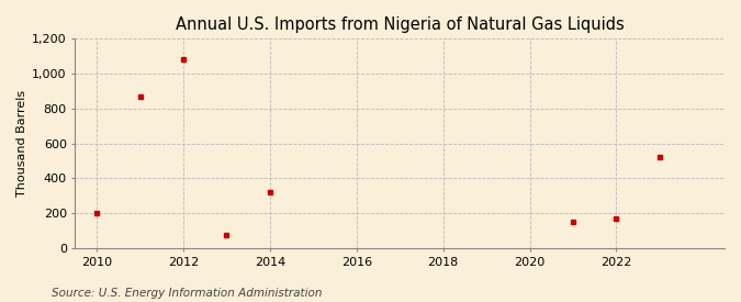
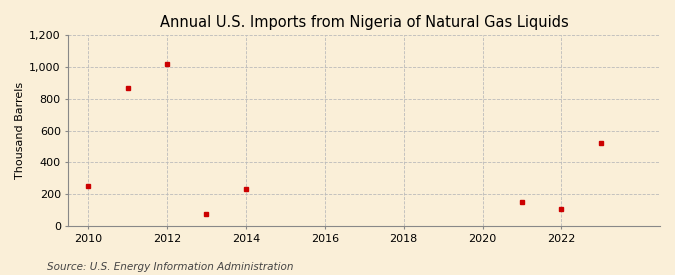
2010: 200 -> 250
2012: 1,080 -> 1,020
2014: 320 -> 230
2022: 170 -> 100
